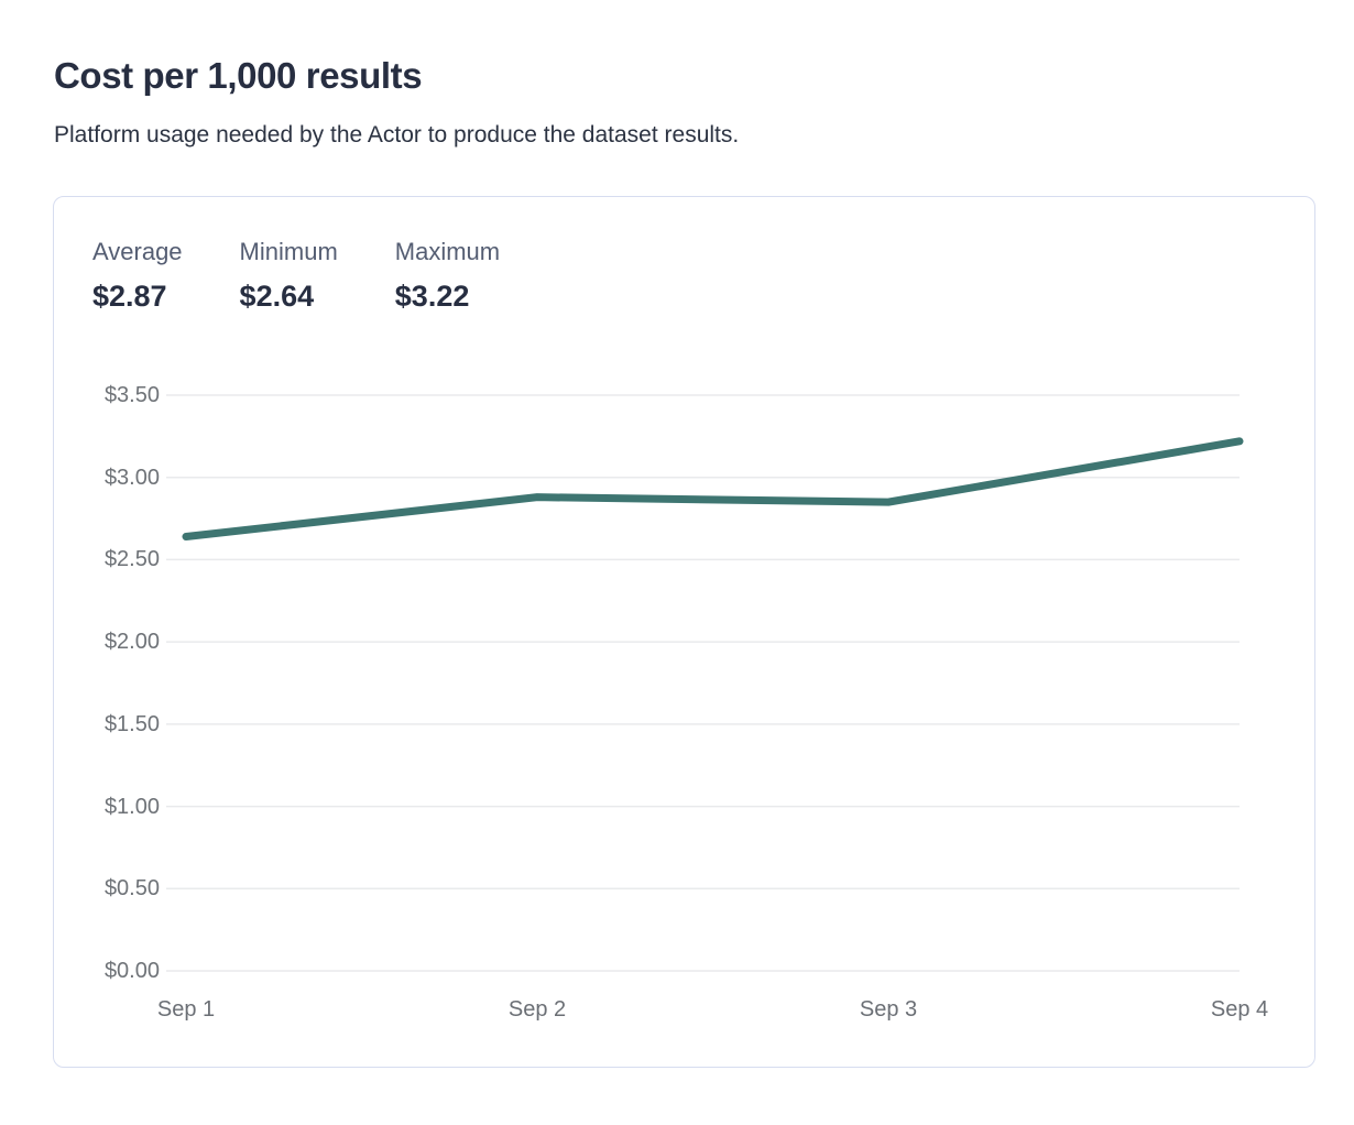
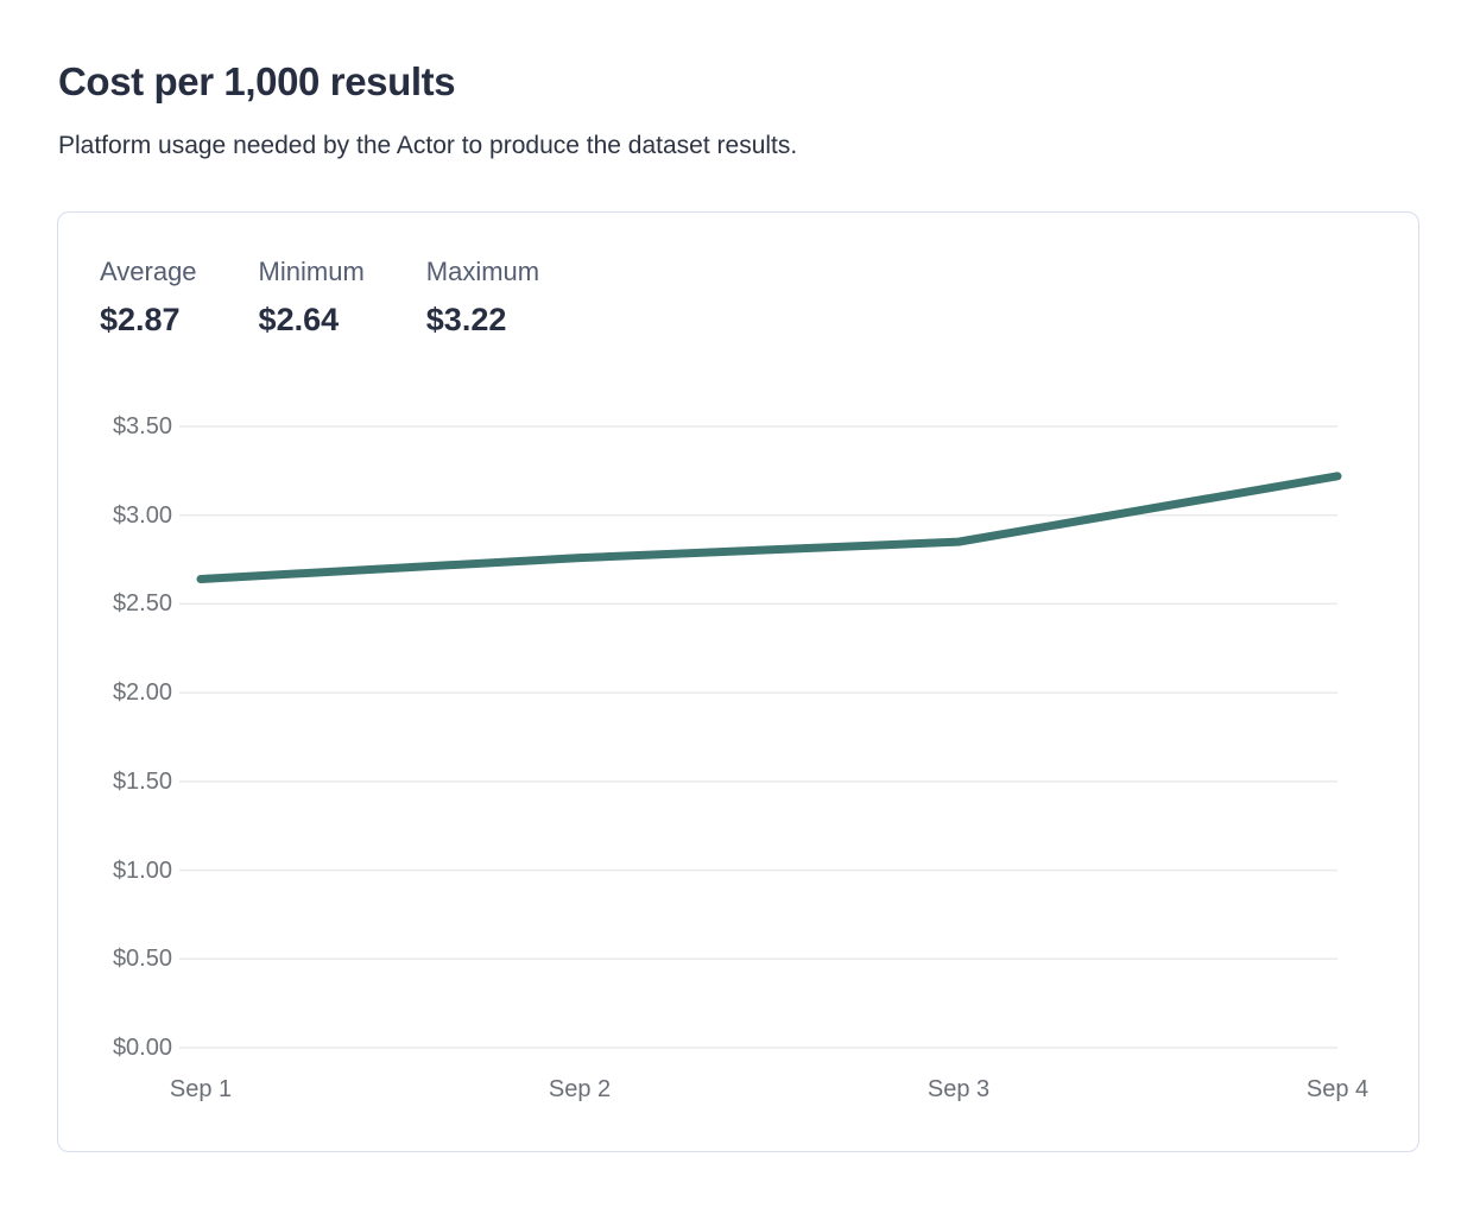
Sep 2: $2.88 -> $2.76
